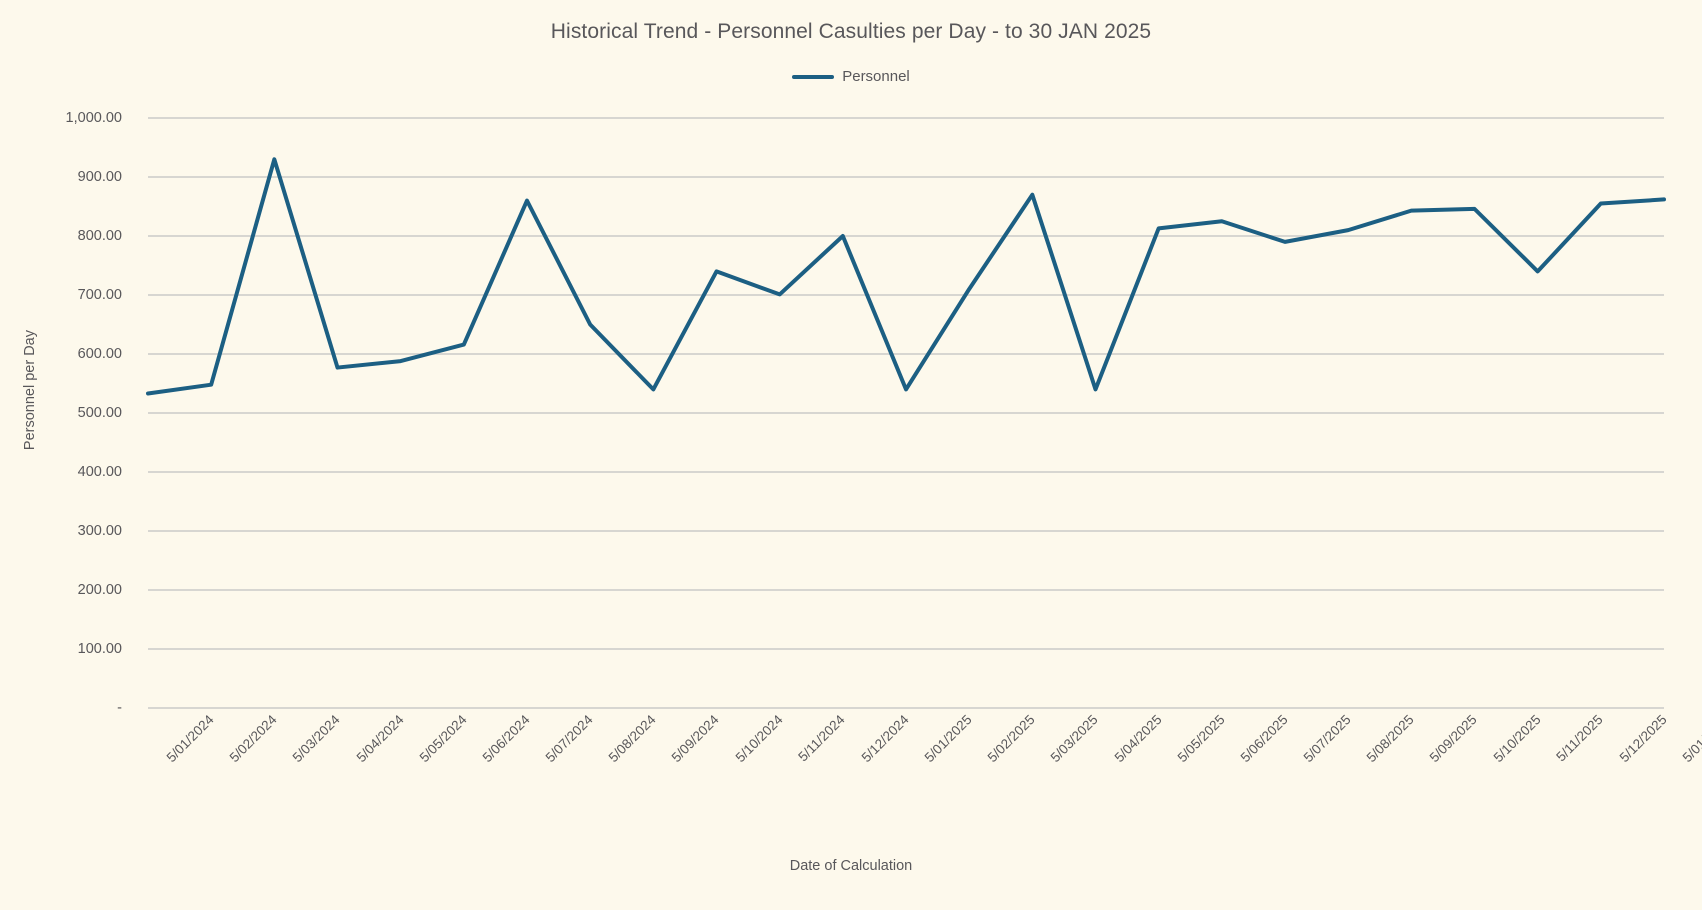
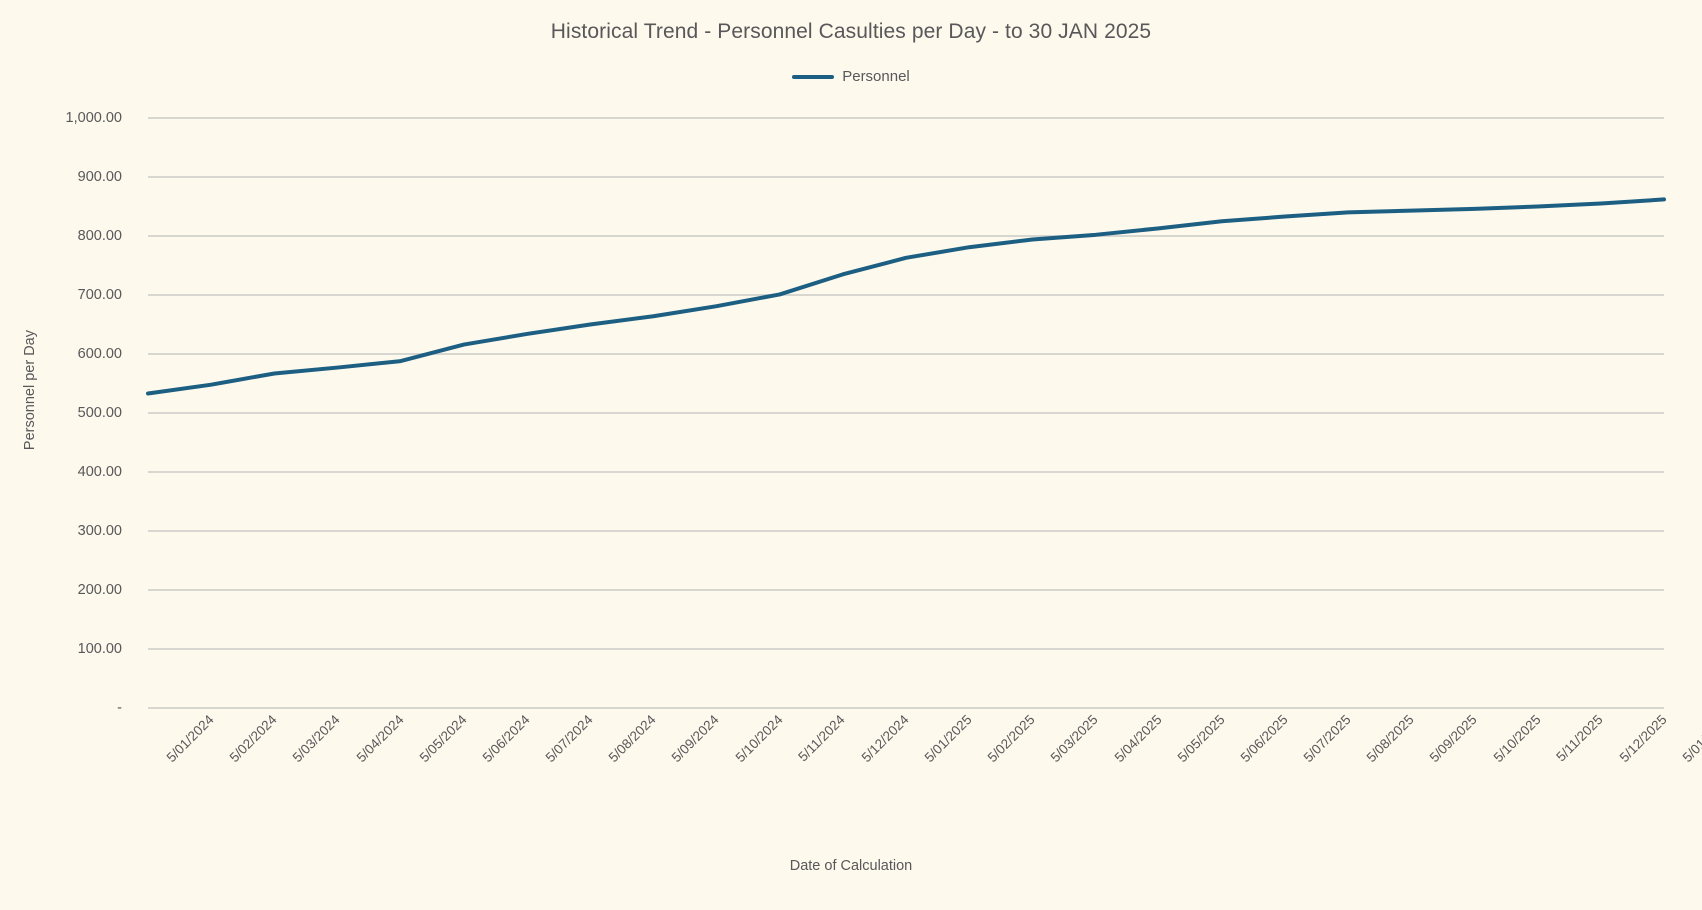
5/03/2024: 930 -> 570
5/07/2024: 860 -> 630
5/09/2024: 540 -> 660
5/10/2024: 740 -> 680
5/12/2024: 800 -> 740
5/01/2025: 540 -> 760
5/02/2025: 710 -> 780
5/03/2025: 870 -> 790
5/04/2025: 540 -> 800
5/07/2025: 790 -> 830
5/08/2025: 810 -> 840
5/11/2025: 740 -> 850
